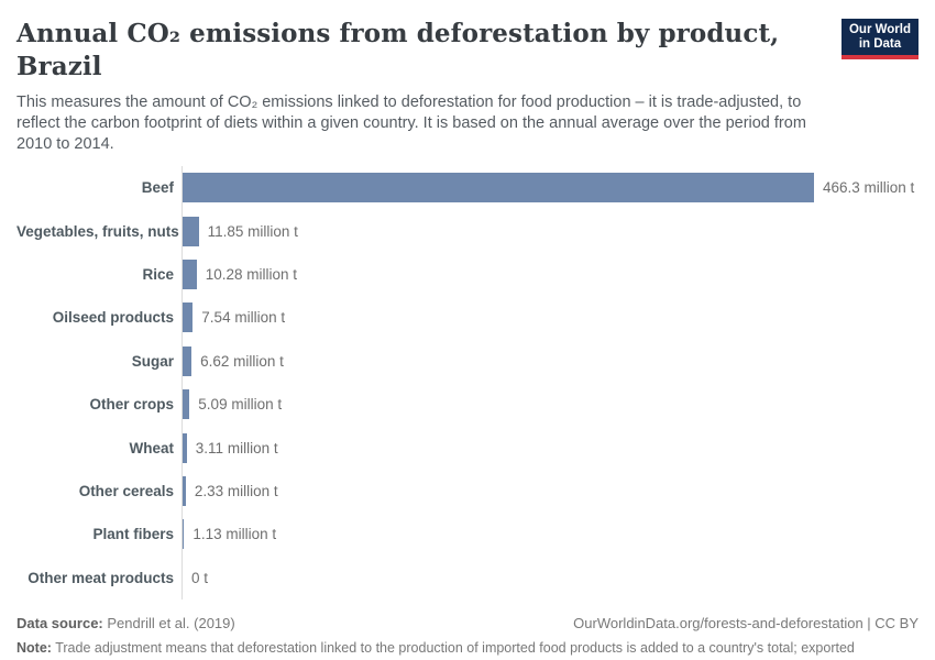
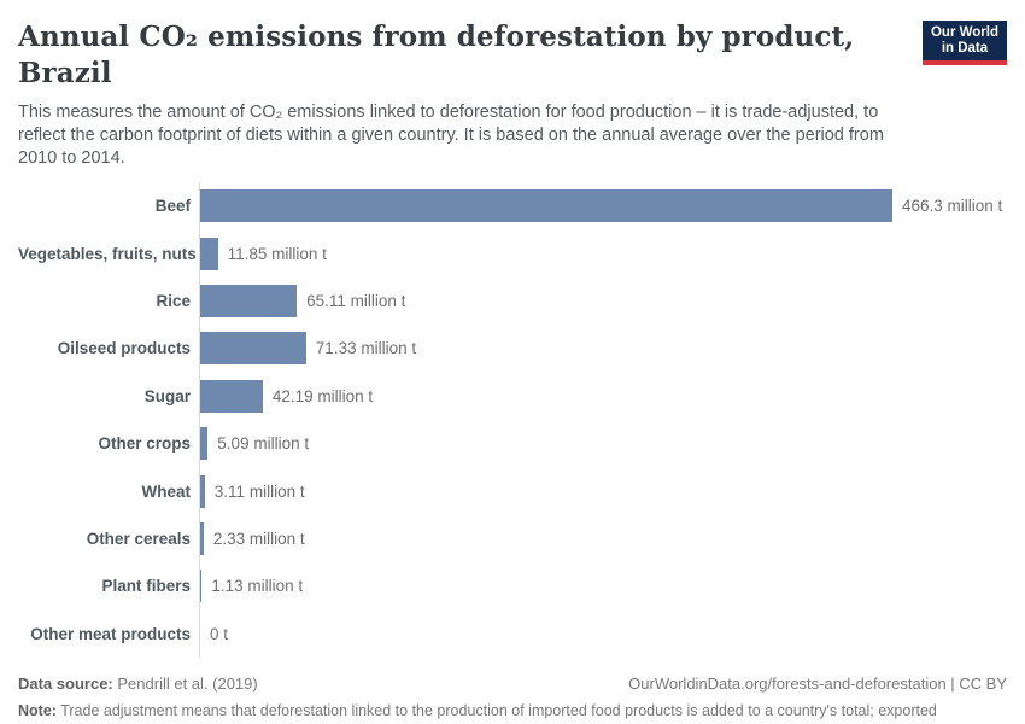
Rice: 10.28 -> 65.11
Oilseed products: 7.54 -> 71.33
Sugar: 6.62 -> 42.19
